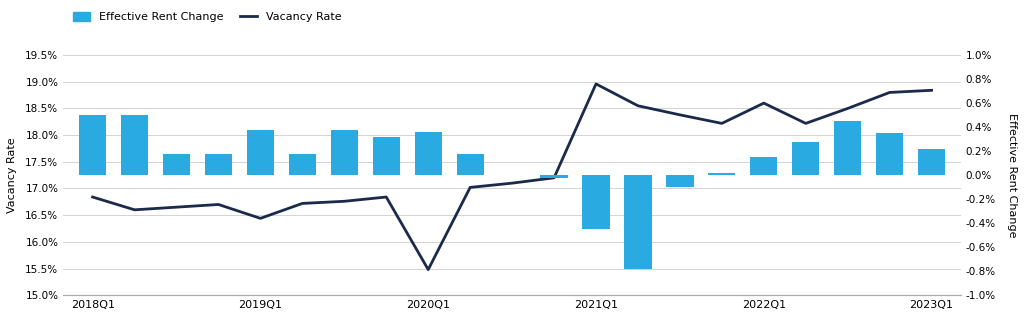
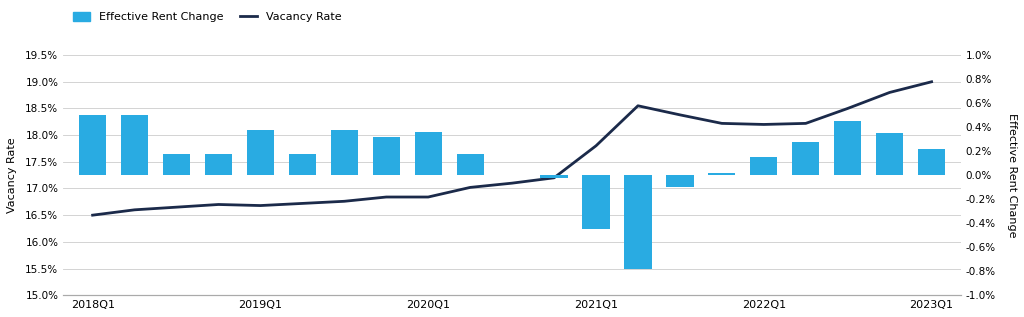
Vacancy Rate/2018Q1: 16.84% -> 16.50%
Vacancy Rate/2019Q1: 16.44% -> 16.68%
Vacancy Rate/2020Q1: 15.48% -> 16.84%
Vacancy Rate/2021Q1: 18.96% -> 17.80%
Vacancy Rate/2022Q1: 18.60% -> 18.20%
Vacancy Rate/2023Q1: 18.84% -> 19.00%
